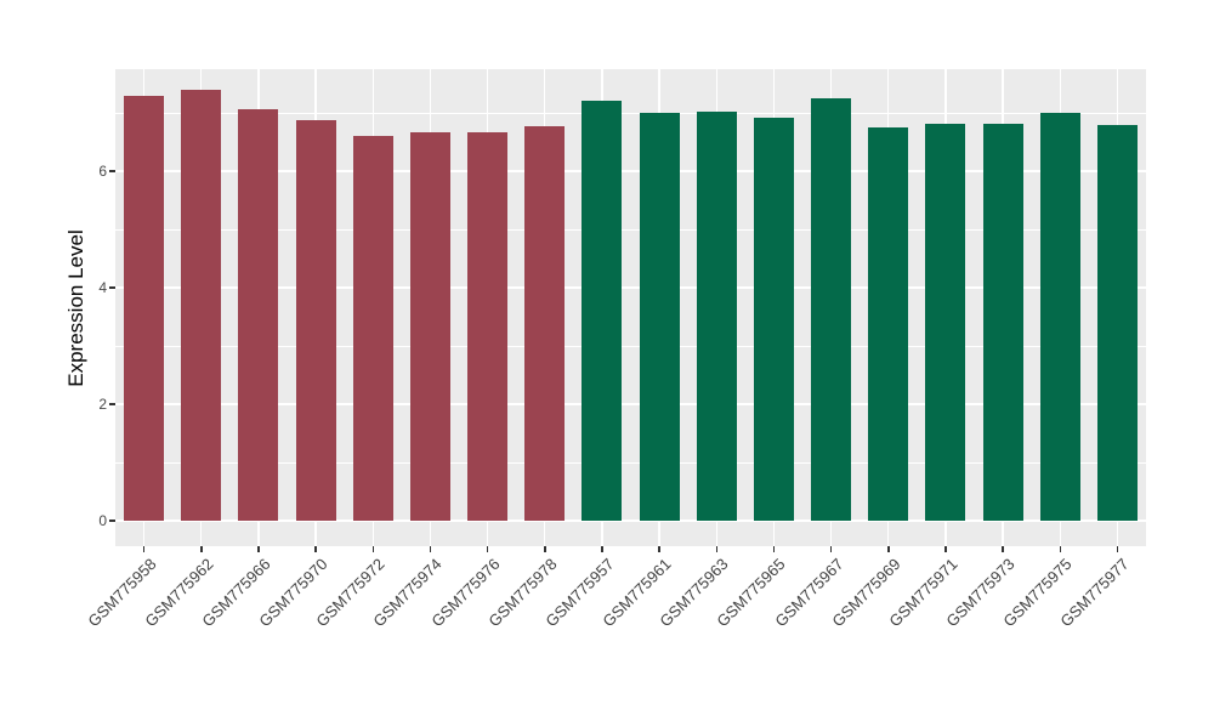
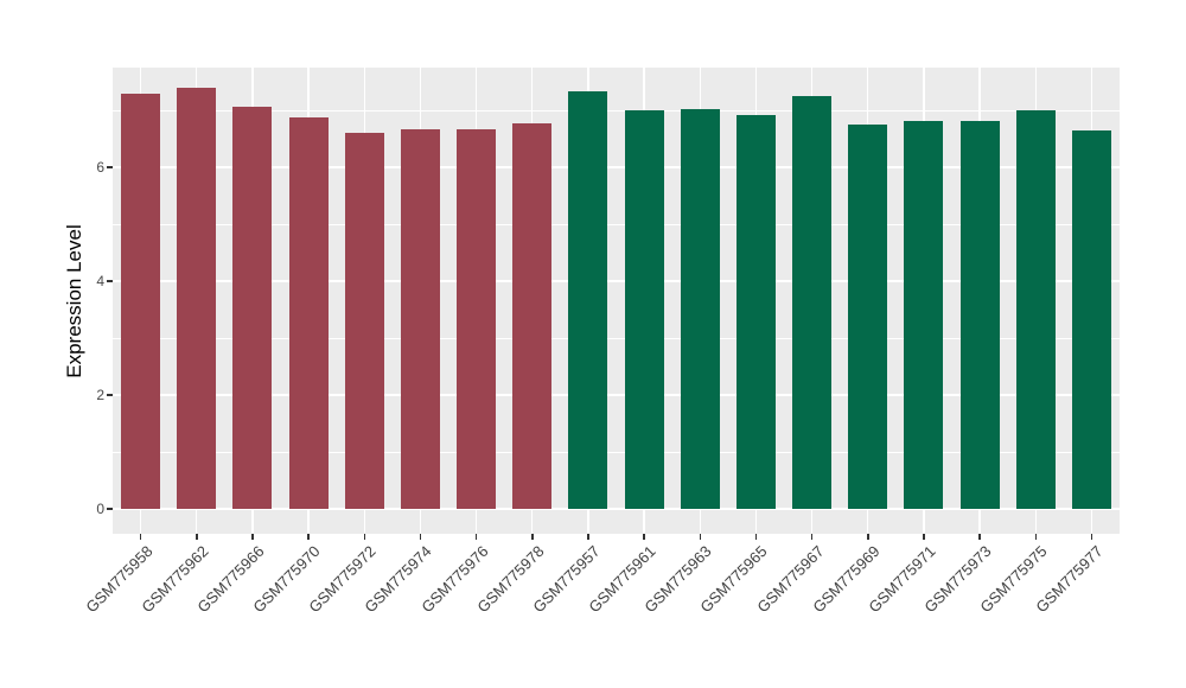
GSM775957: 7.2 -> 7.3
GSM775977: 6.8 -> 6.7
